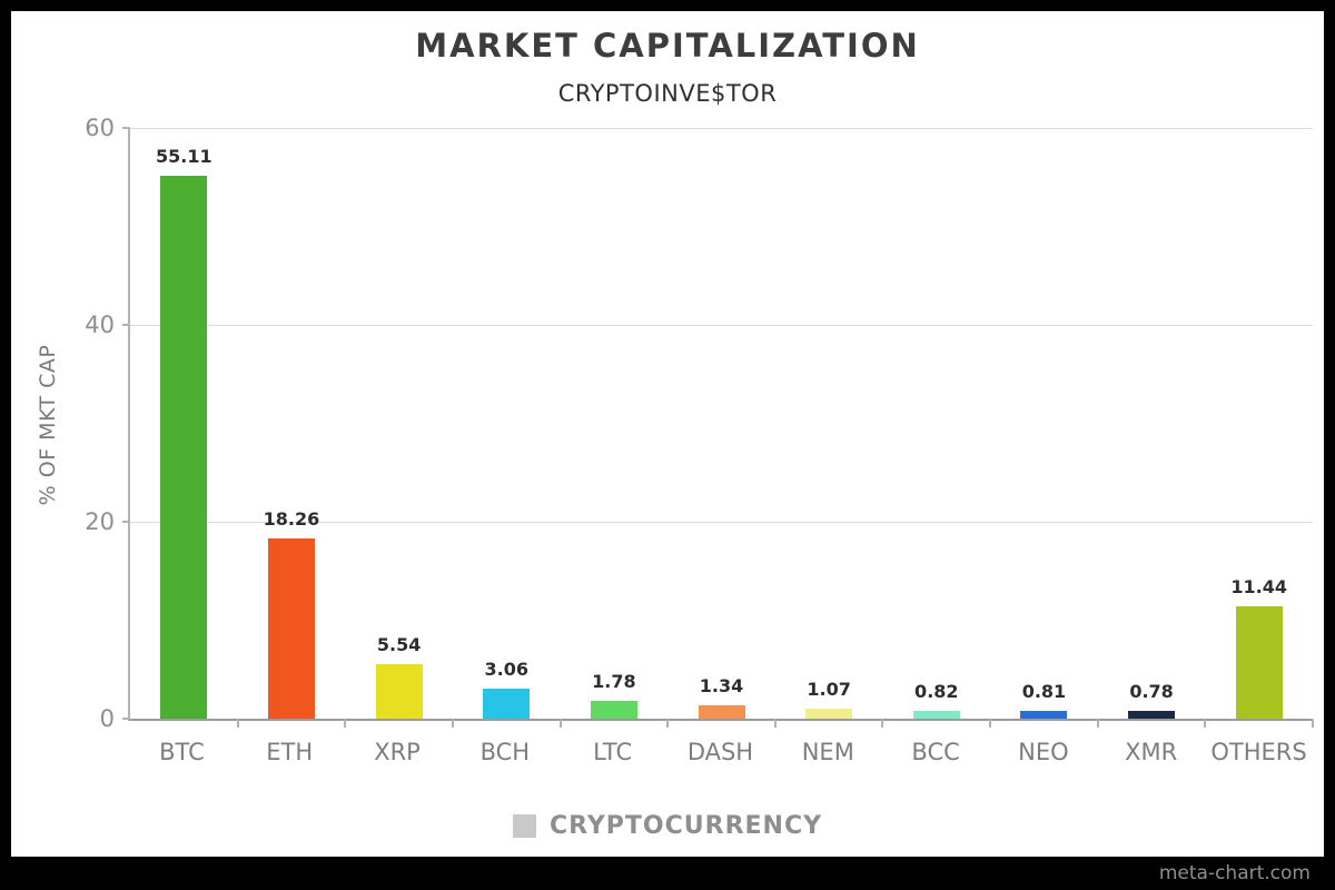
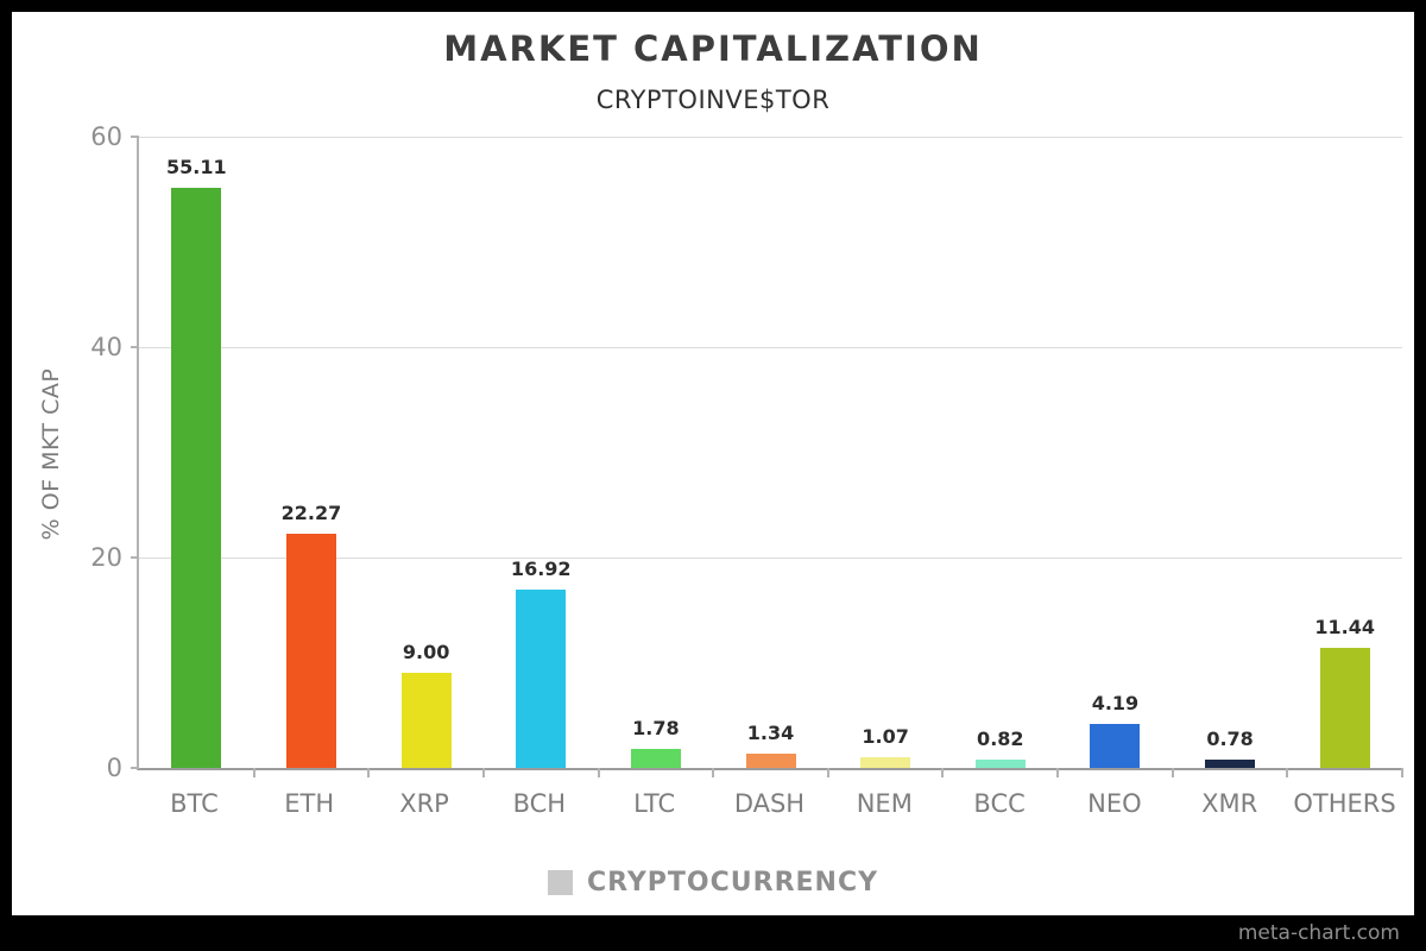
ETH: 18.26 -> 22.27
XRP: 5.54 -> 9.00
BCH: 3.06 -> 16.92
NEO: 0.81 -> 4.19
